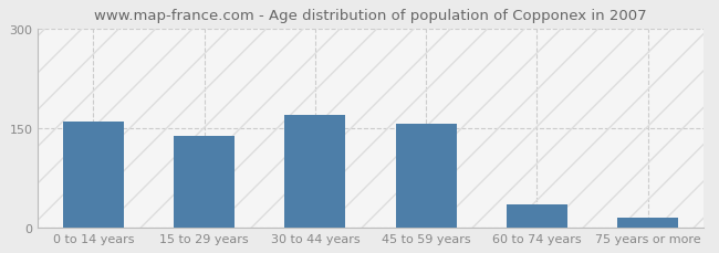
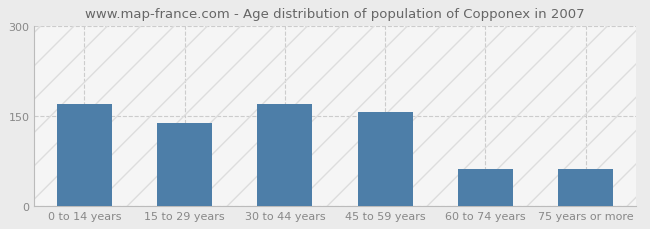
0 to 14 years: 160 -> 170
60 to 74 years: 35 -> 62
75 years or more: 15 -> 62
